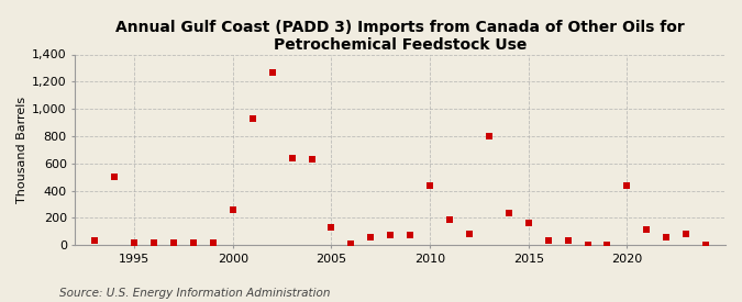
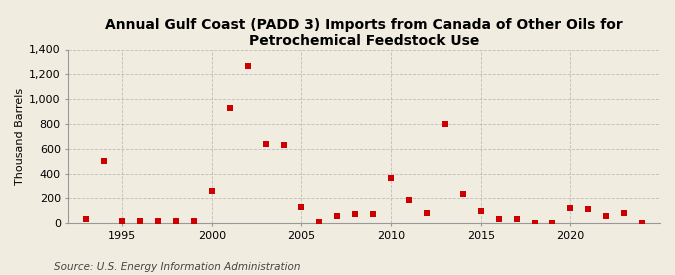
2010: 440 -> 360
2015: 160 -> 100
2020: 440 -> 120
